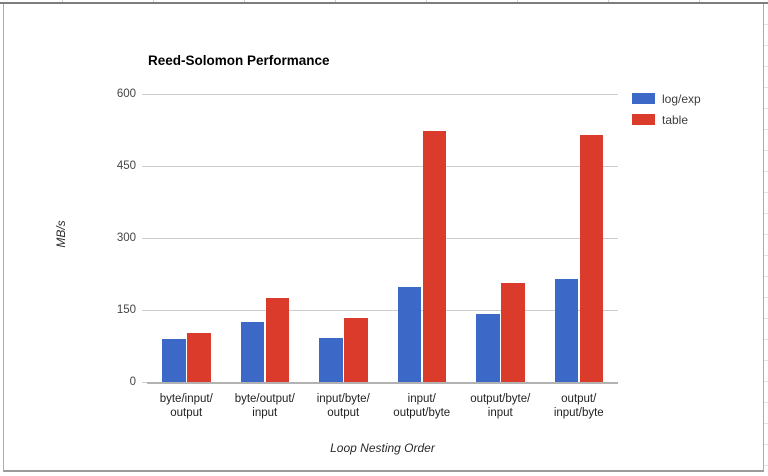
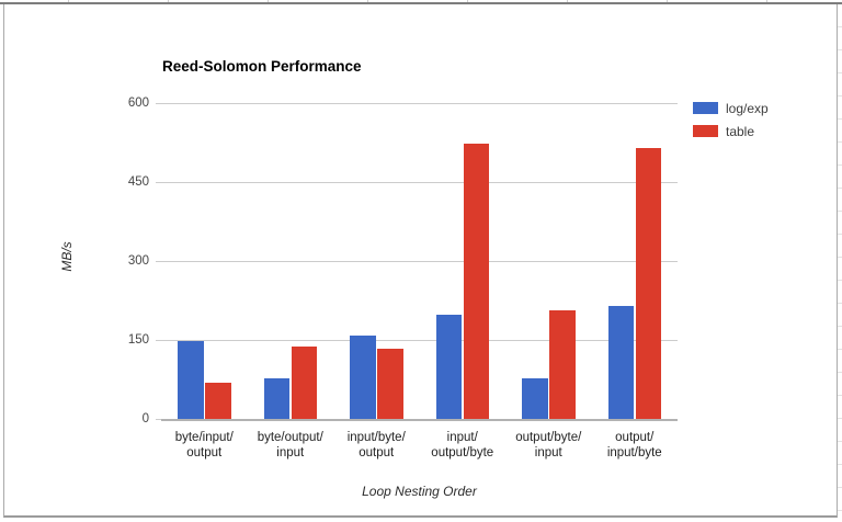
log/exp/byte/input/output: 90 -> 150
table/byte/input/output: 100 -> 70
log/exp/byte/output/input: 130 -> 80
table/byte/output/input: 180 -> 140
log/exp/input/byte/output: 90 -> 160
log/exp/output/byte/input: 140 -> 80
